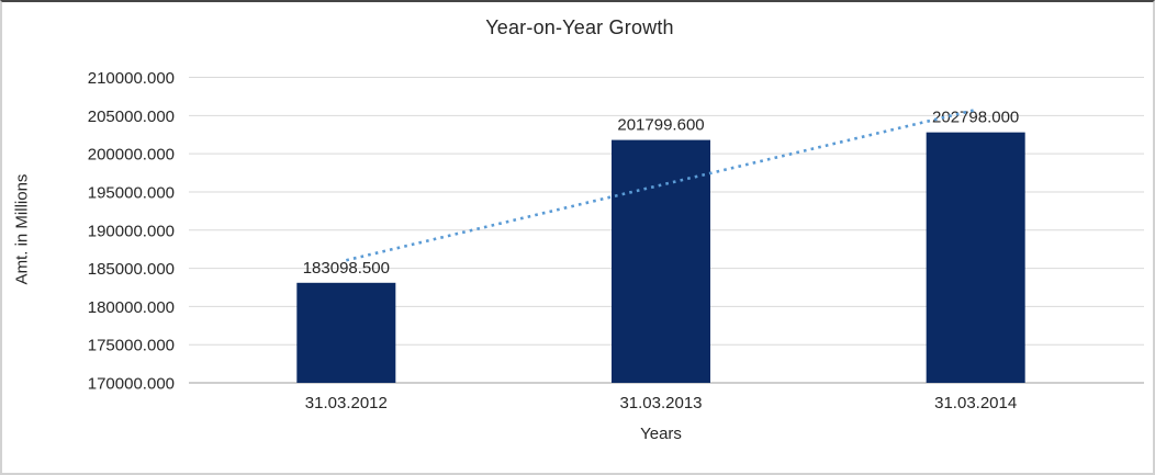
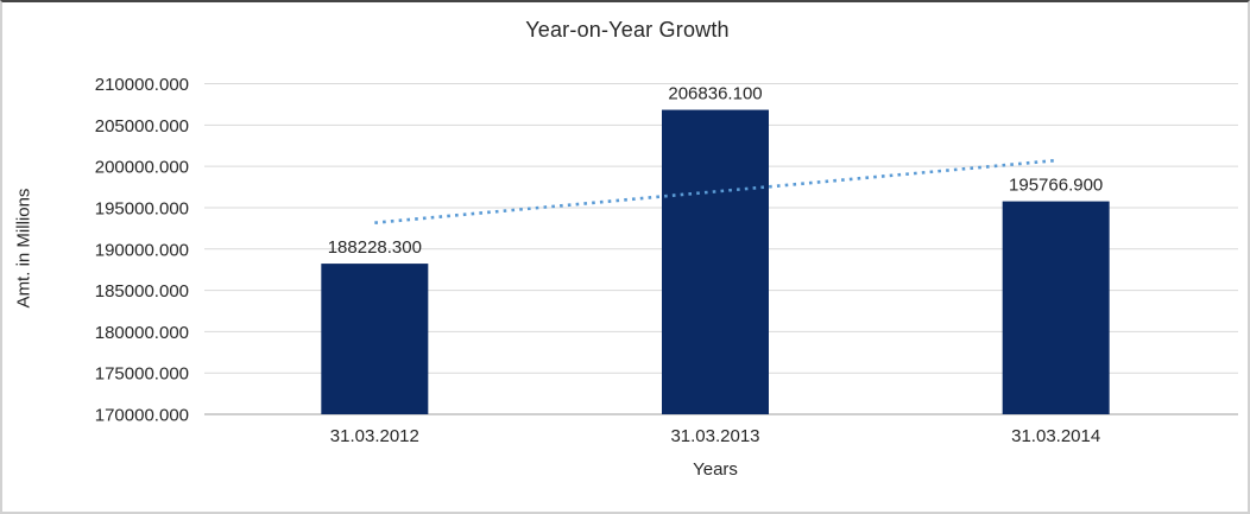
31.03.2012: 183098.500 -> 188228.300
31.03.2013: 201799.600 -> 206836.100
31.03.2014: 202798.000 -> 195766.900
